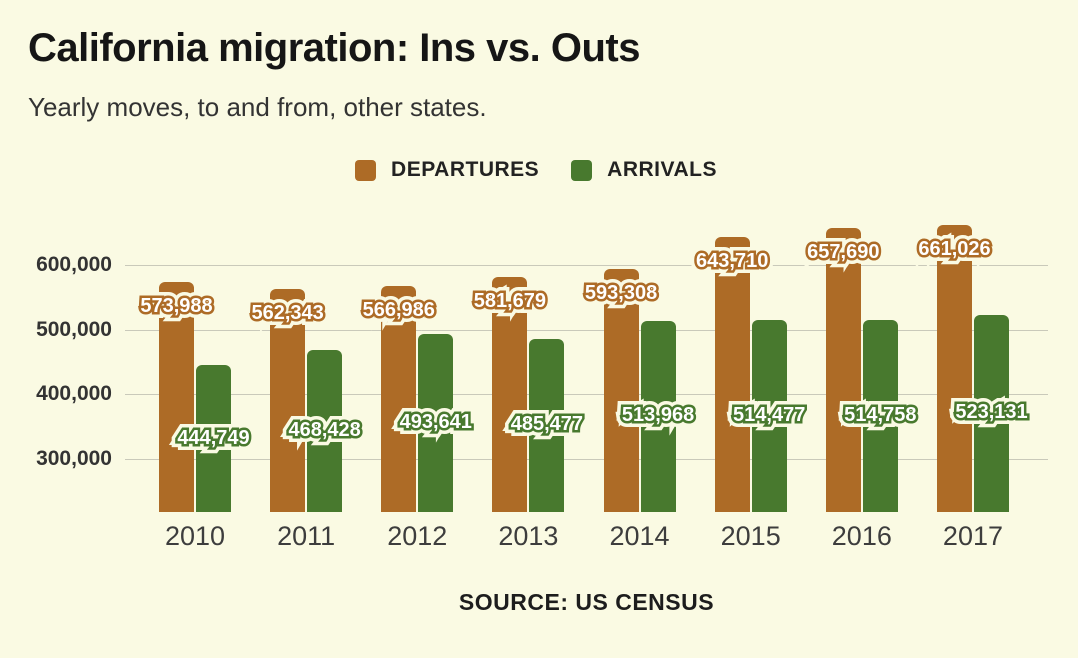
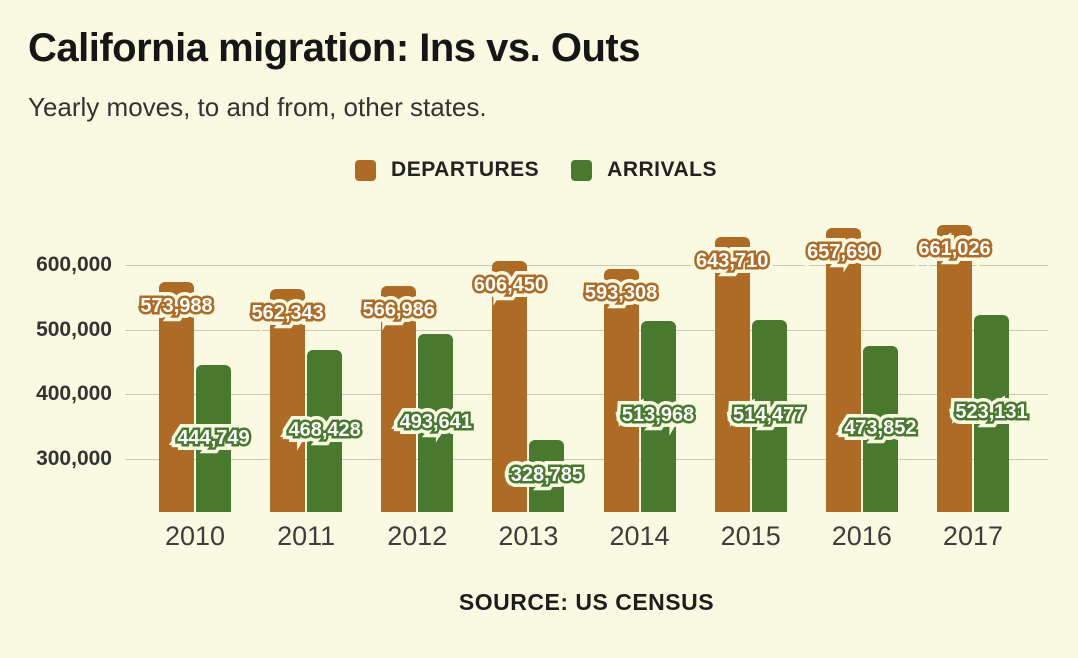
DEPARTURES/2013: 581,679 -> 606,450
ARRIVALS/2013: 485,477 -> 328,785
ARRIVALS/2016: 514,758 -> 473,852
